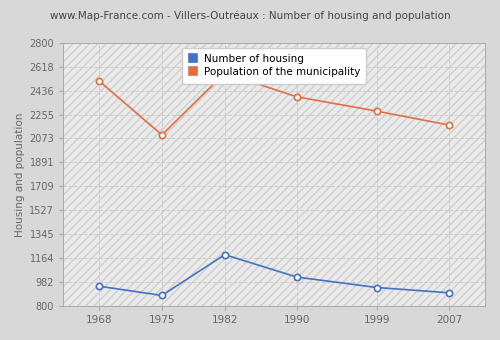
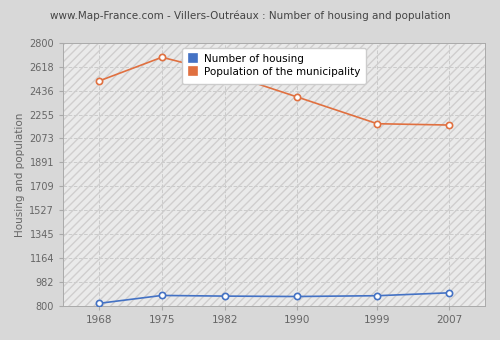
Number of housing/1968: 950 -> 820
Population of the municipality/1975: 2100 -> 2690
Number of housing/1982: 1190 -> 880
Number of housing/1990: 1020 -> 870
Number of housing/1999: 940 -> 880
Population of the municipality/1999: 2280 -> 2180
